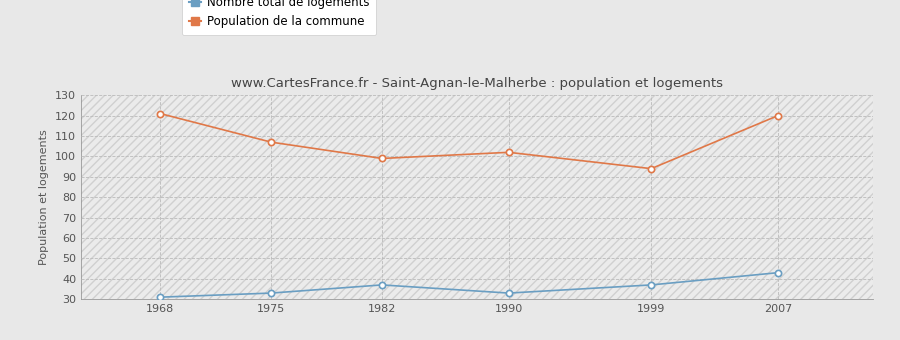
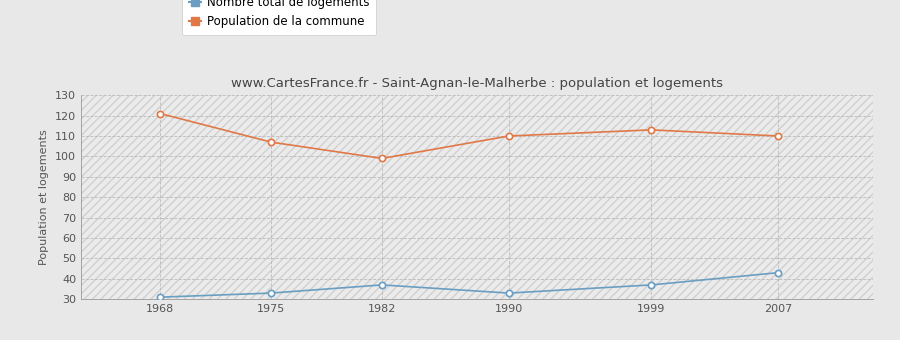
Population de la commune/1990: 102 -> 110
Population de la commune/1999: 94 -> 113
Population de la commune/2007: 120 -> 110
